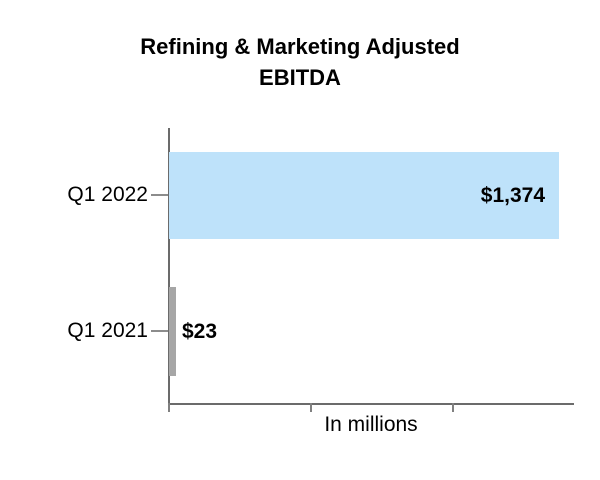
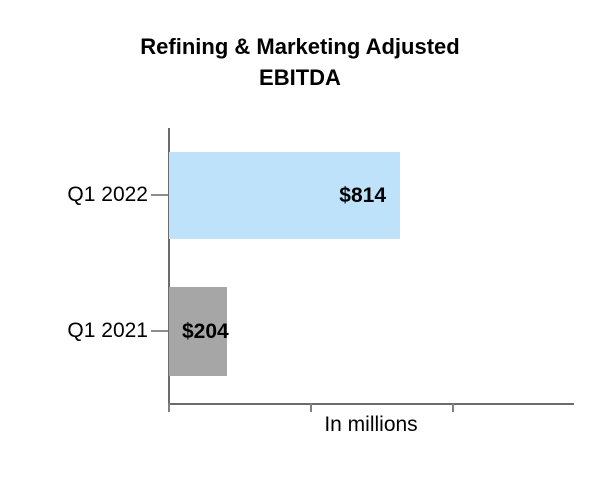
Q1 2022: $1,374 -> $814
Q1 2021: $23 -> $204
